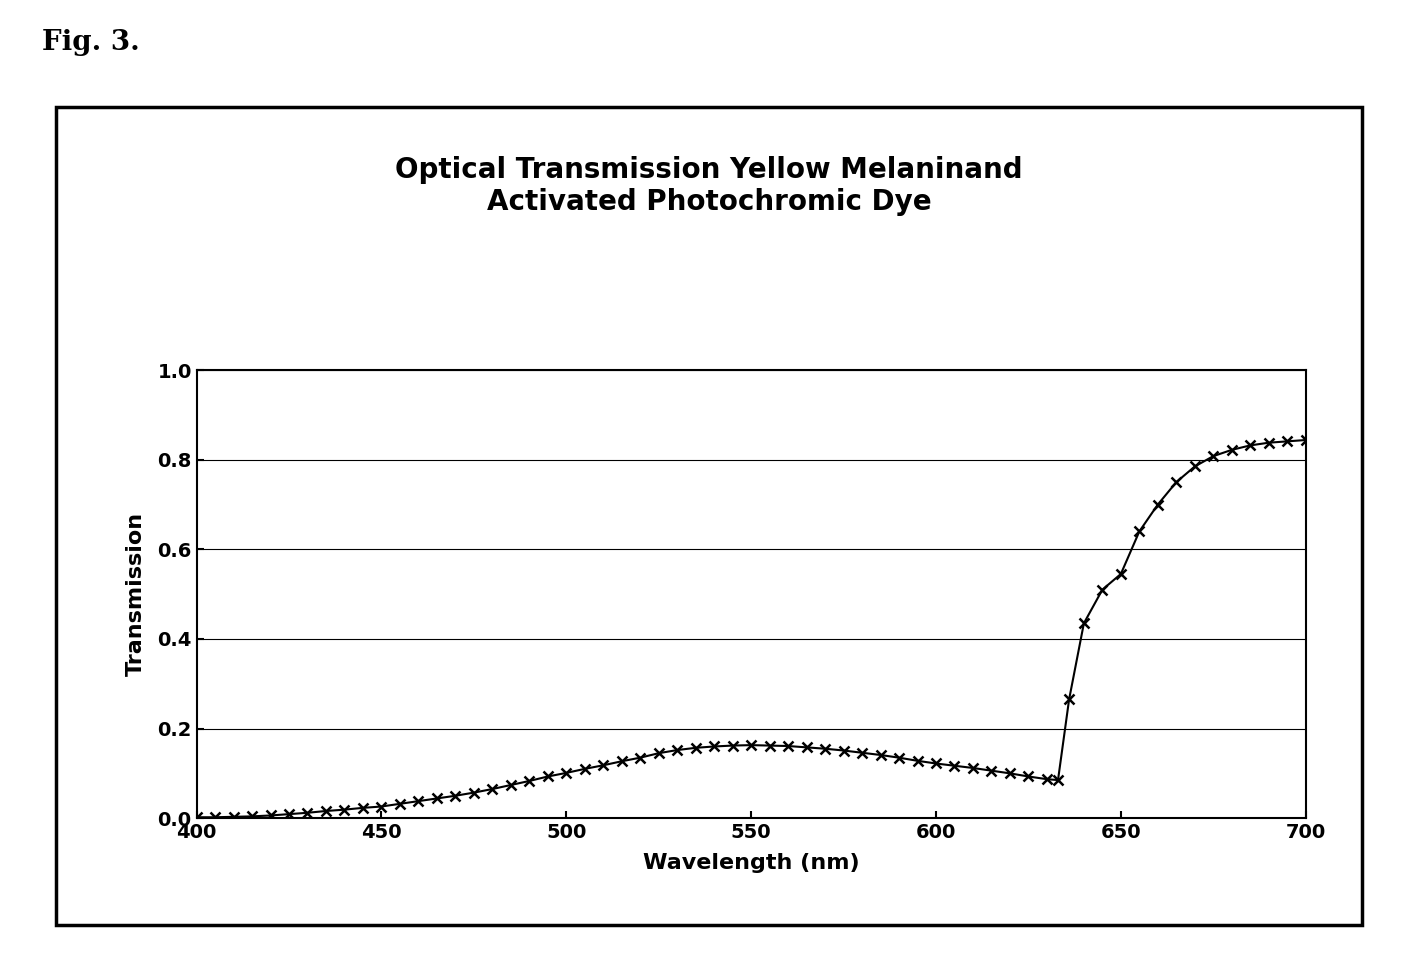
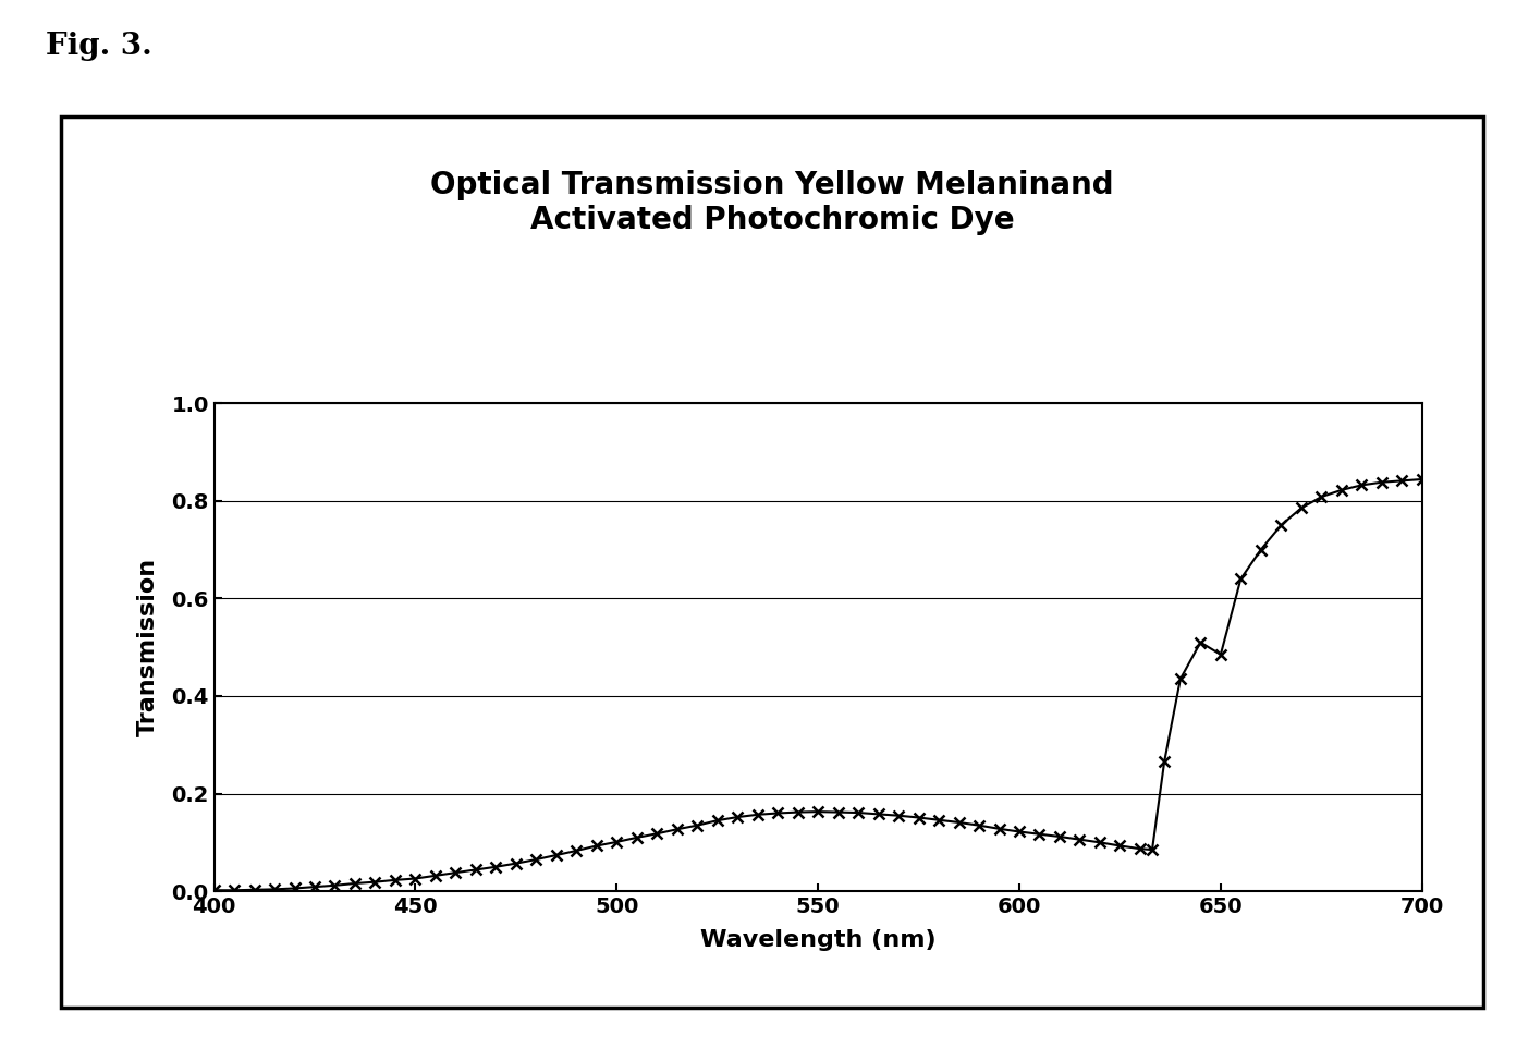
650: 0.545 -> 0.485
